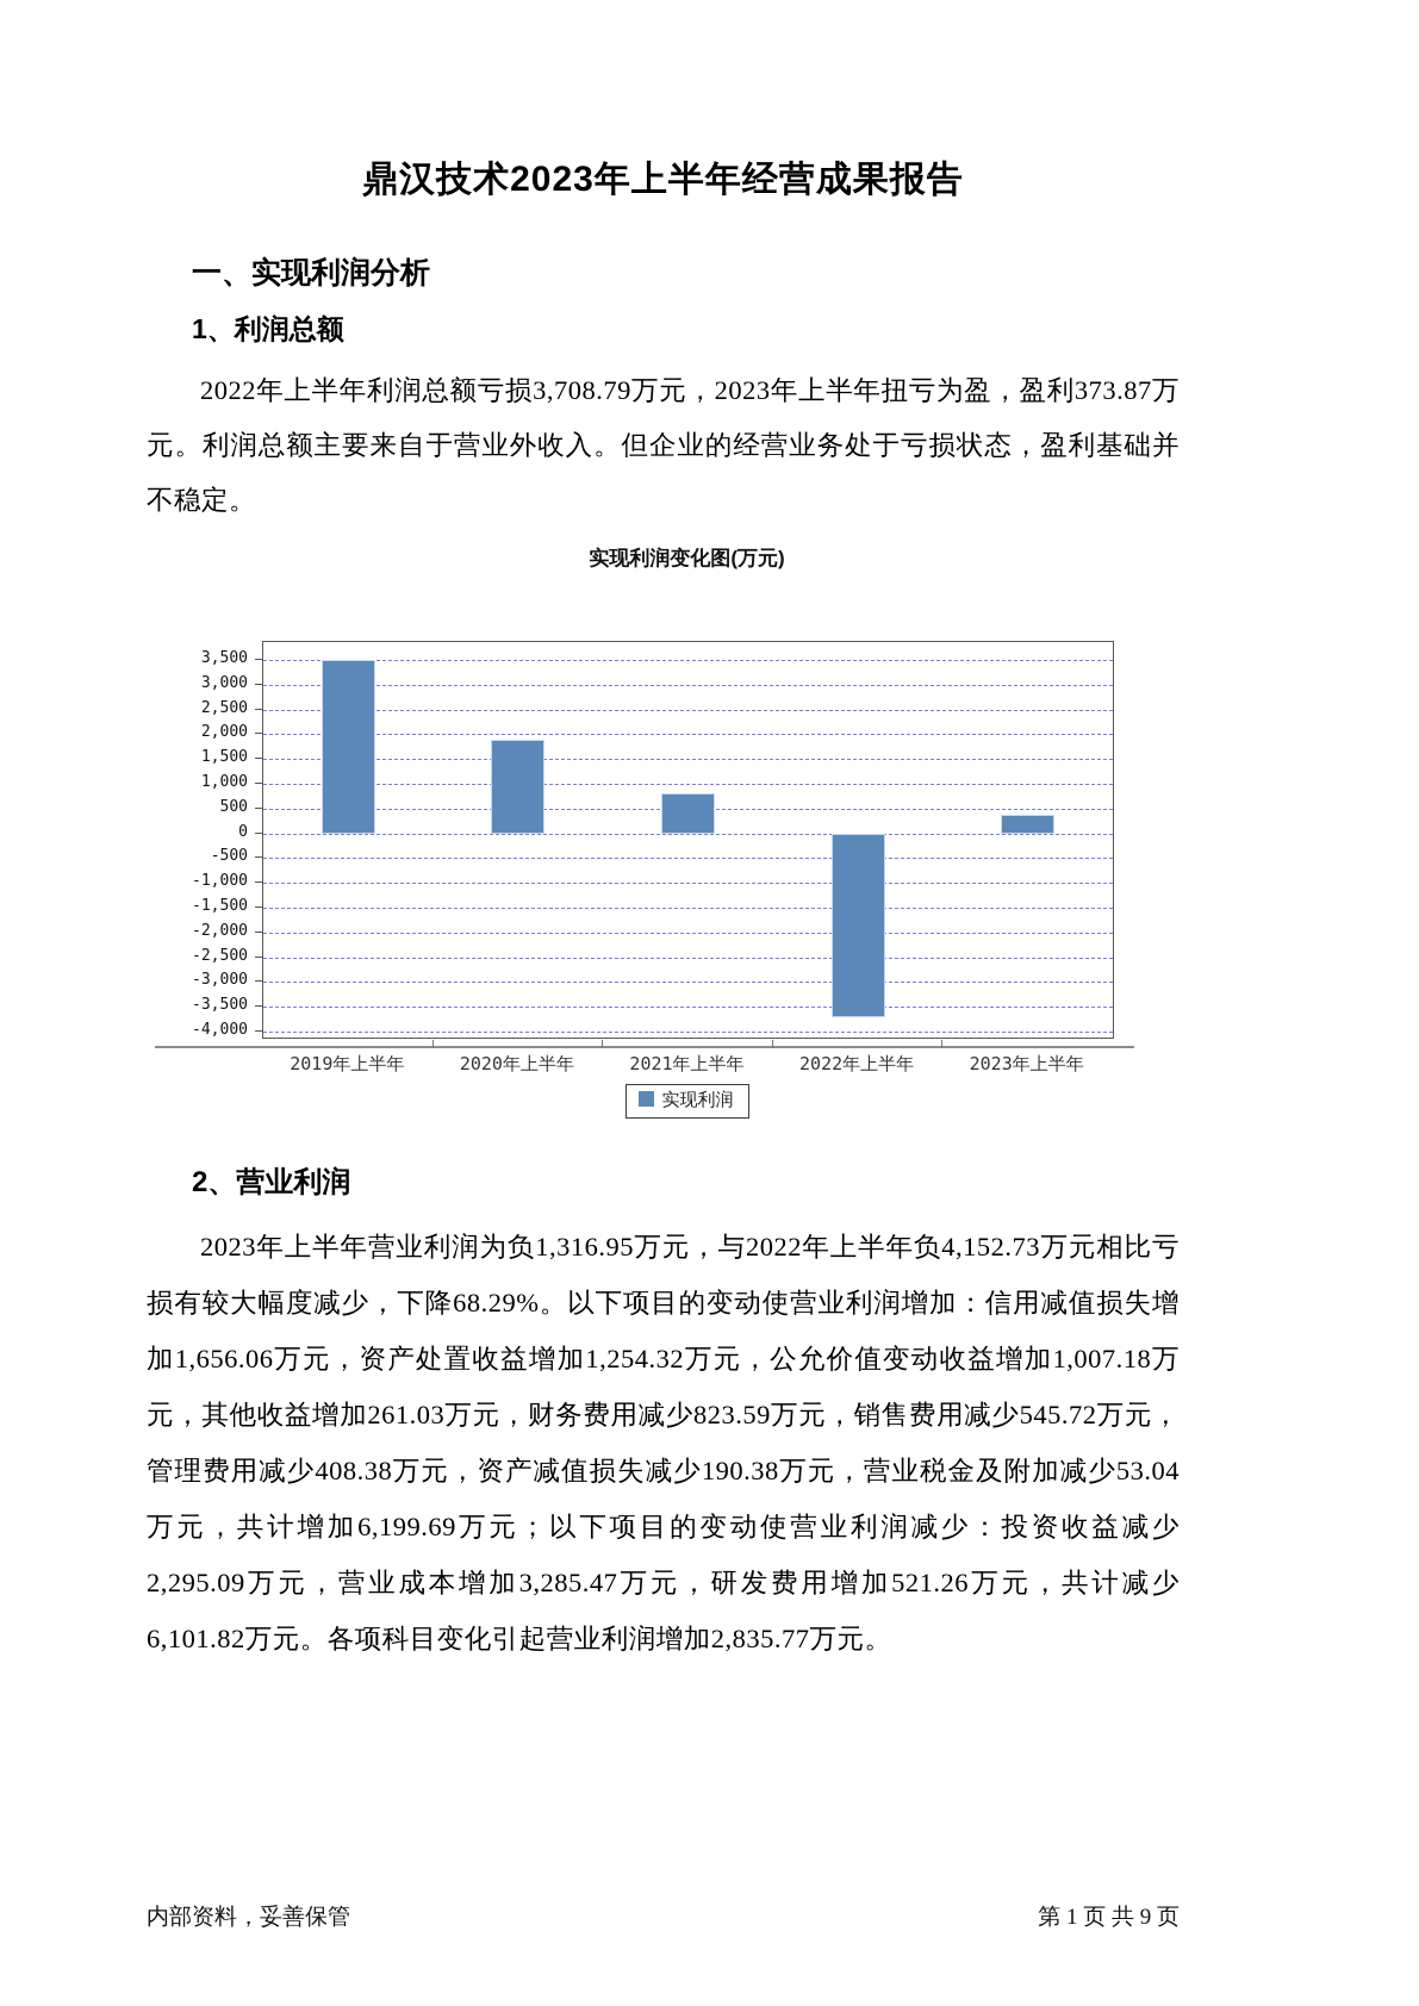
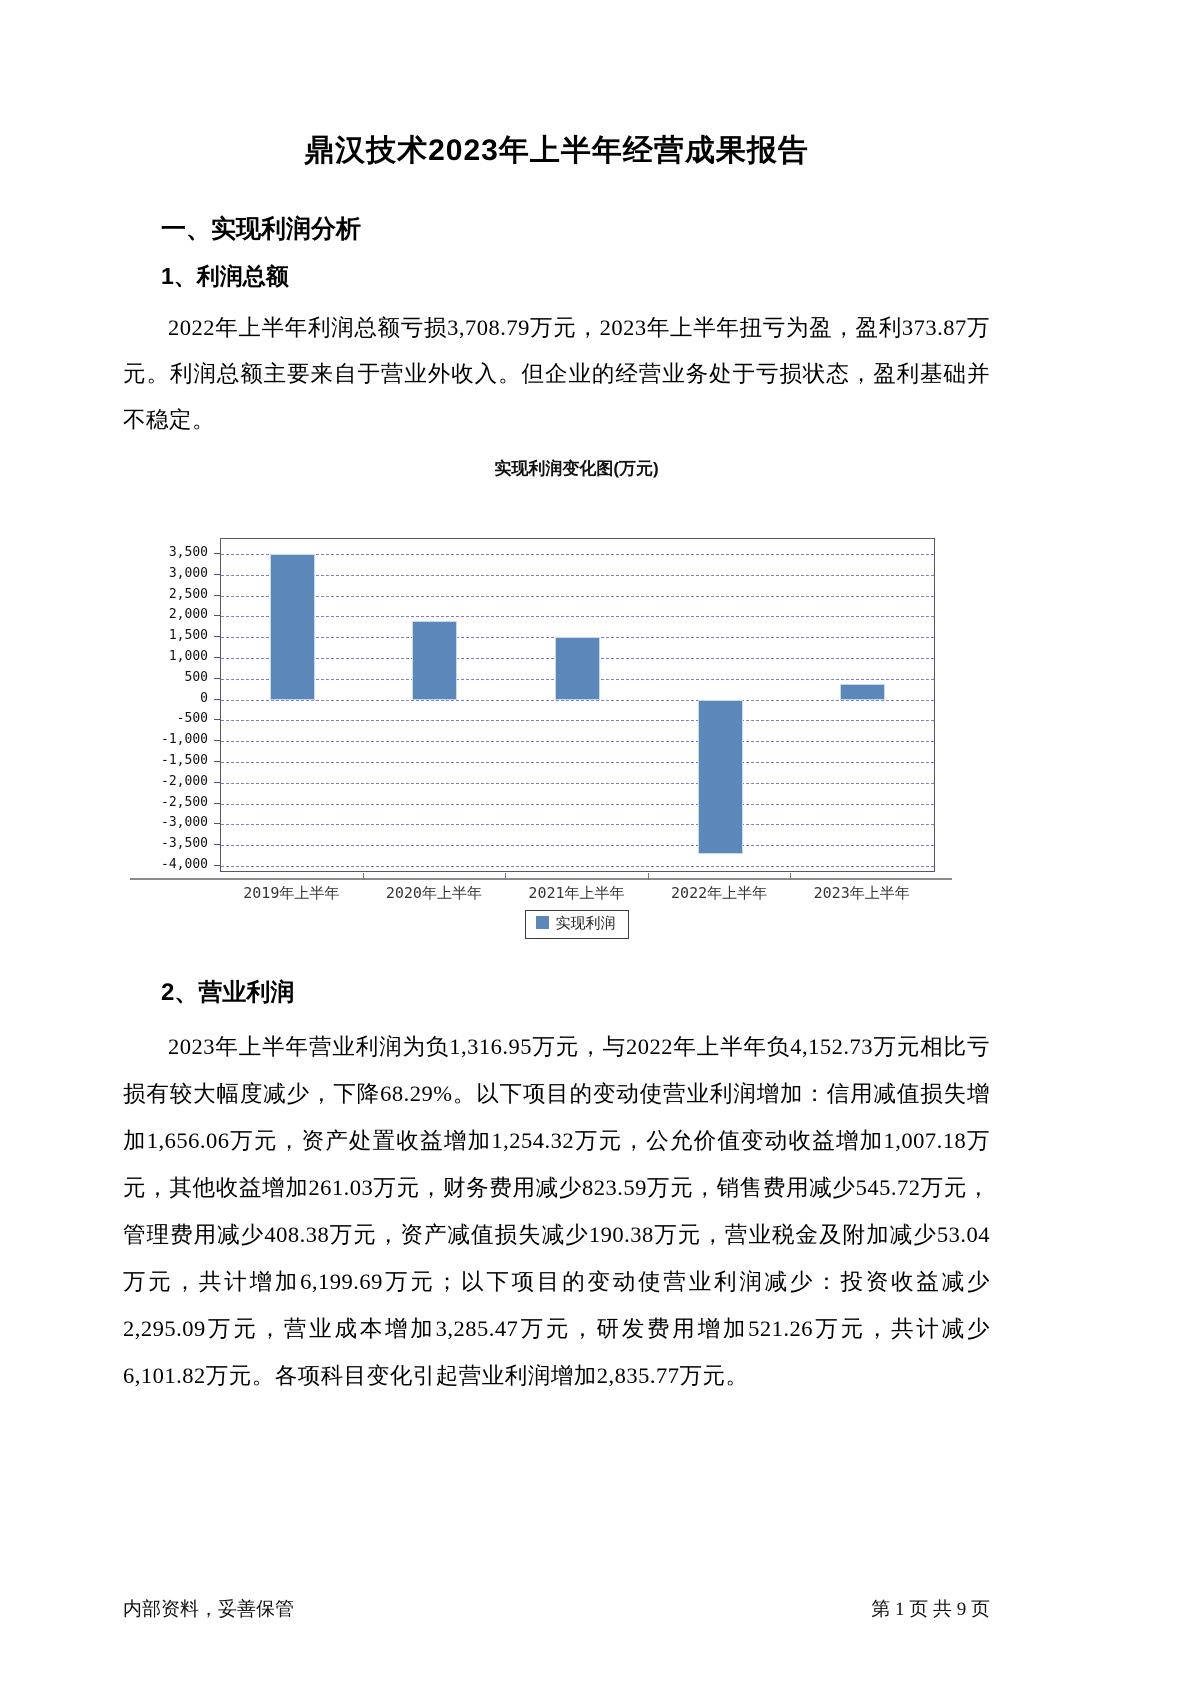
2021年上半年: 800 -> 1500
